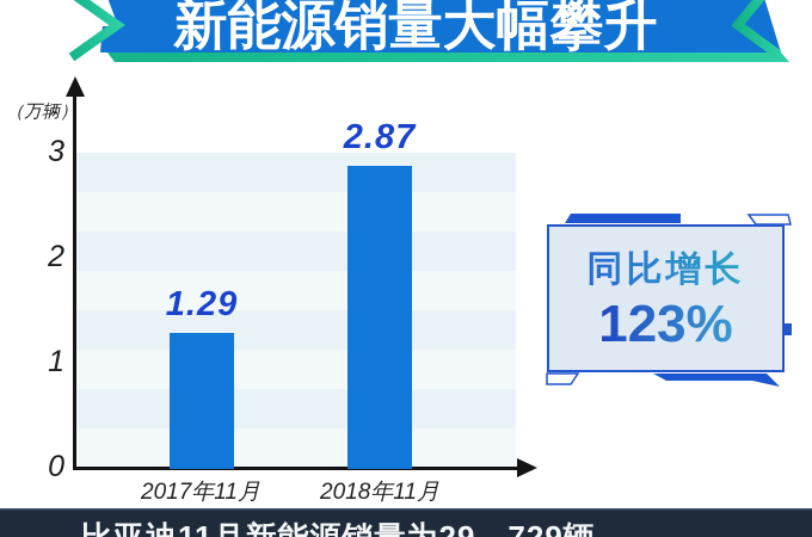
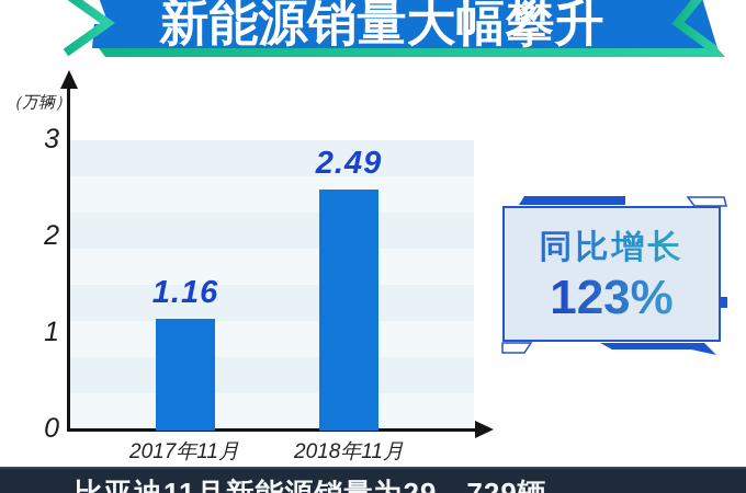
2017年11月: 1.29 -> 1.16
2018年11月: 2.87 -> 2.49
